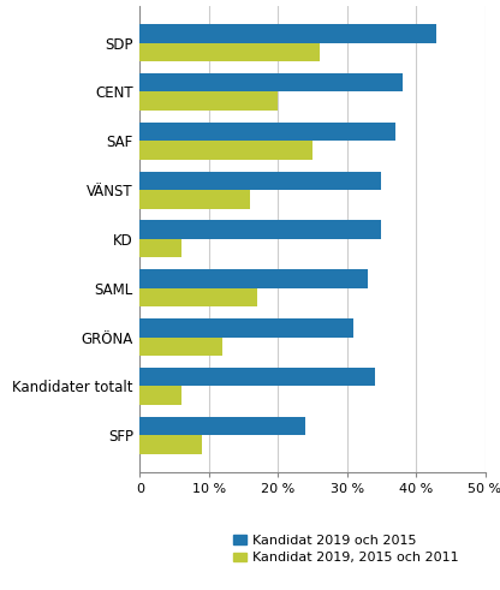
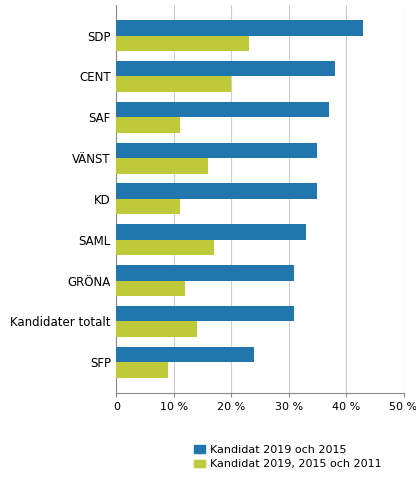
Kandidat 2019, 2015 och 2011/SDP: 26 % -> 23 %
Kandidat 2019, 2015 och 2011/SAF: 25 % -> 11 %
Kandidat 2019, 2015 och 2011/KD: 6 % -> 11 %
Kandidat 2019 och 2015/Kandidater totalt: 34 % -> 31 %
Kandidat 2019, 2015 och 2011/Kandidater totalt: 6 % -> 14 %
